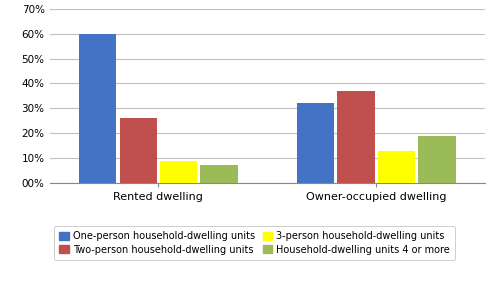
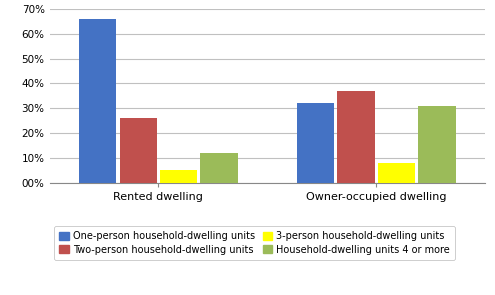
One-person household-dwelling units/Rented dwelling: 60% -> 66%
3-person household-dwelling units/Rented dwelling: 9% -> 5%
Household-dwelling units 4 or more/Rented dwelling: 7% -> 12%
3-person household-dwelling units/Owner-occupied dwelling: 13% -> 8%
Household-dwelling units 4 or more/Owner-occupied dwelling: 19% -> 31%
